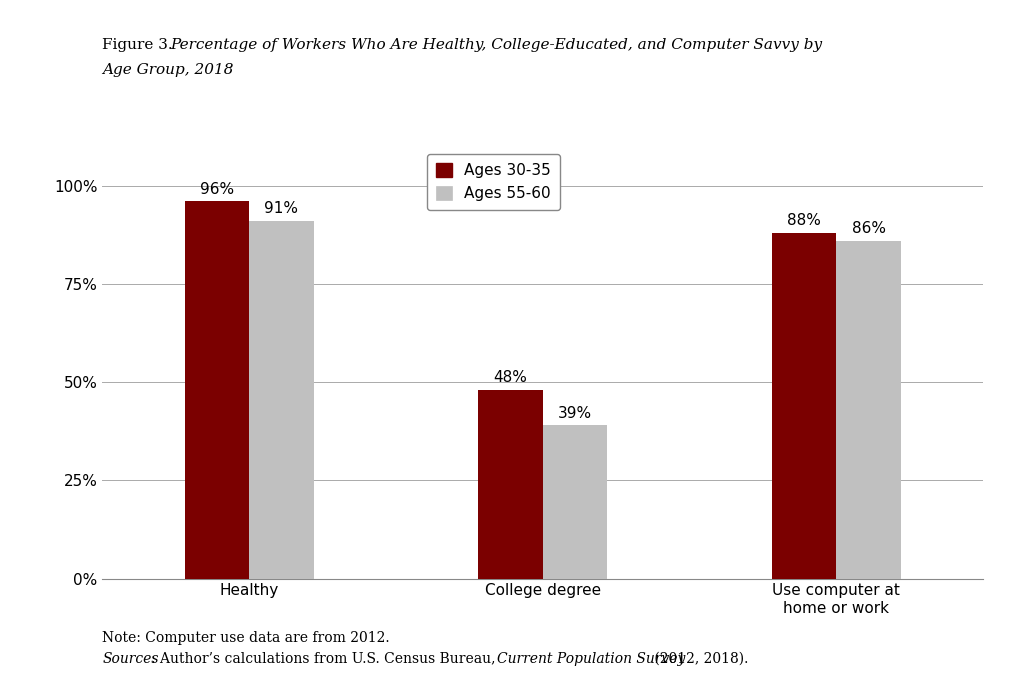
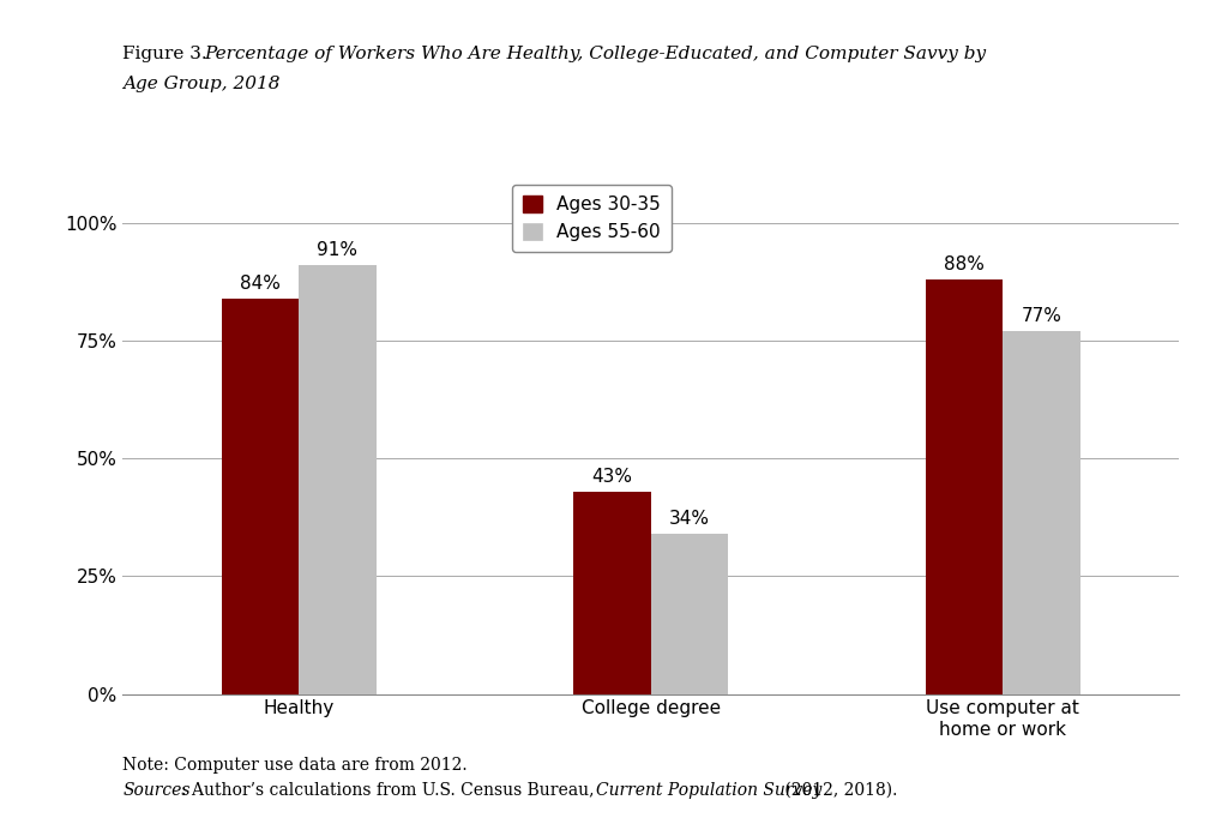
Ages 30-35/Healthy: 96% -> 84%
Ages 30-35/College degree: 48% -> 43%
Ages 55-60/College degree: 39% -> 34%
Ages 55-60/Use computer at home or work: 86% -> 77%
